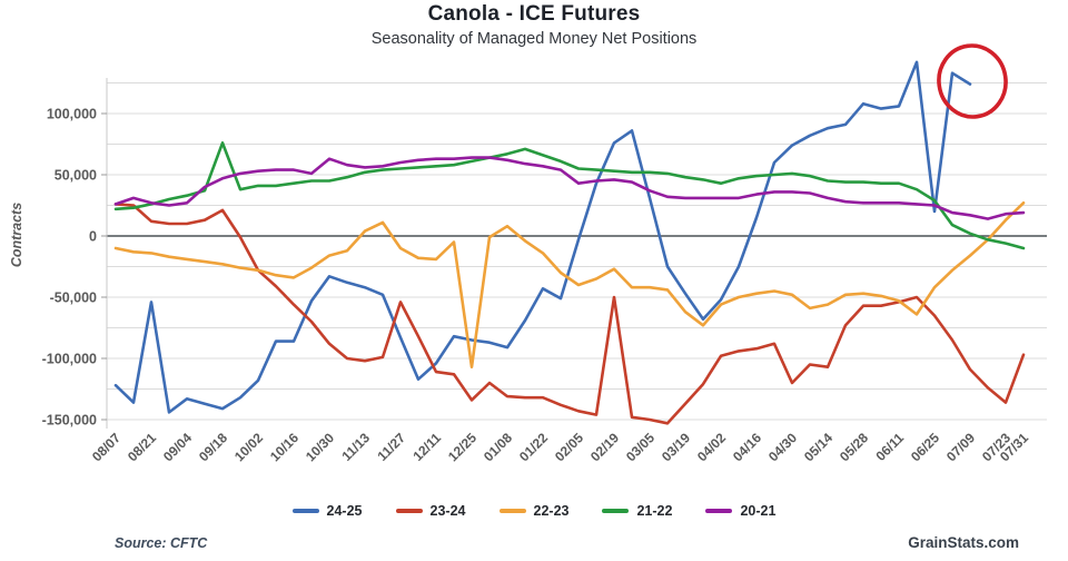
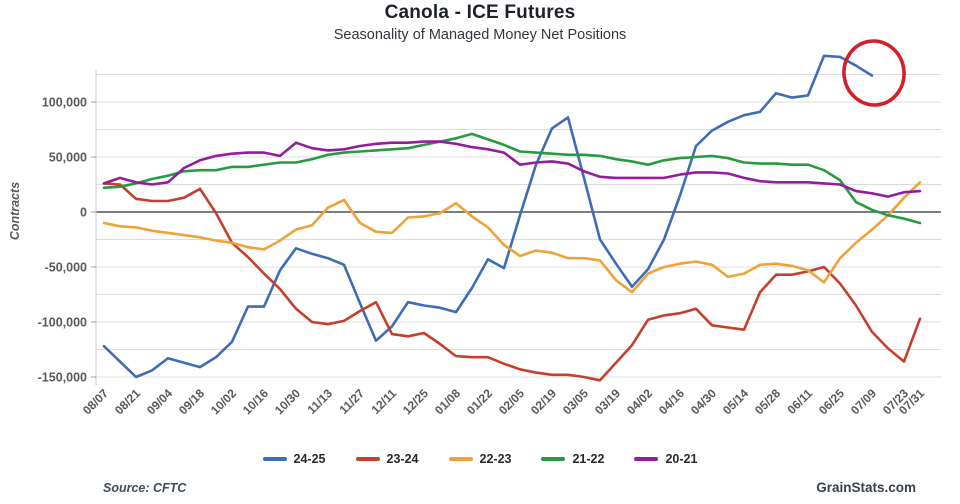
24-25/08/21: -54000 -> -150000
21-22/09/18: 76000 -> 38000
23-24/11/27: -54000 -> -90000
23-24/12/25: -134000 -> -110000
22-23/12/25: -107000 -> -4000
23-24/02/19: -50000 -> -148000
22-23/02/19: -27000 -> -37000
23-24/04/30: -120000 -> -103000
24-25/06/25: 20000 -> 141000
